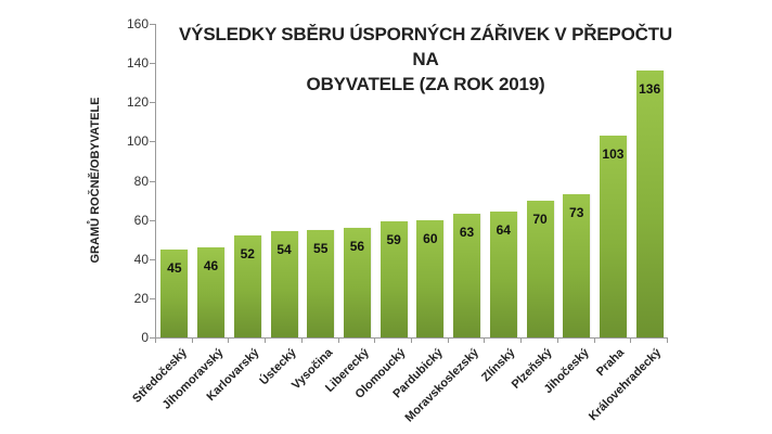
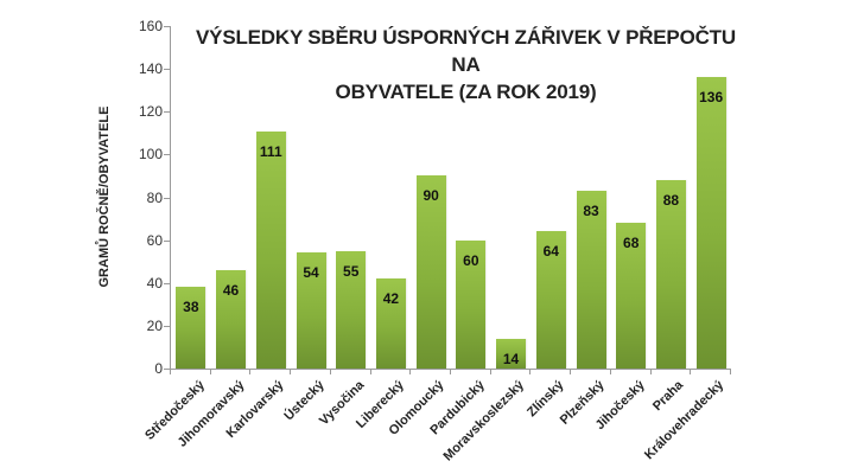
Středočeský: 45 -> 38
Karlovarský: 52 -> 111
Liberecký: 56 -> 42
Olomoucký: 59 -> 90
Moravskoslezský: 63 -> 14
Plzeňský: 70 -> 83
Jihočeský: 73 -> 68
Praha: 103 -> 88
